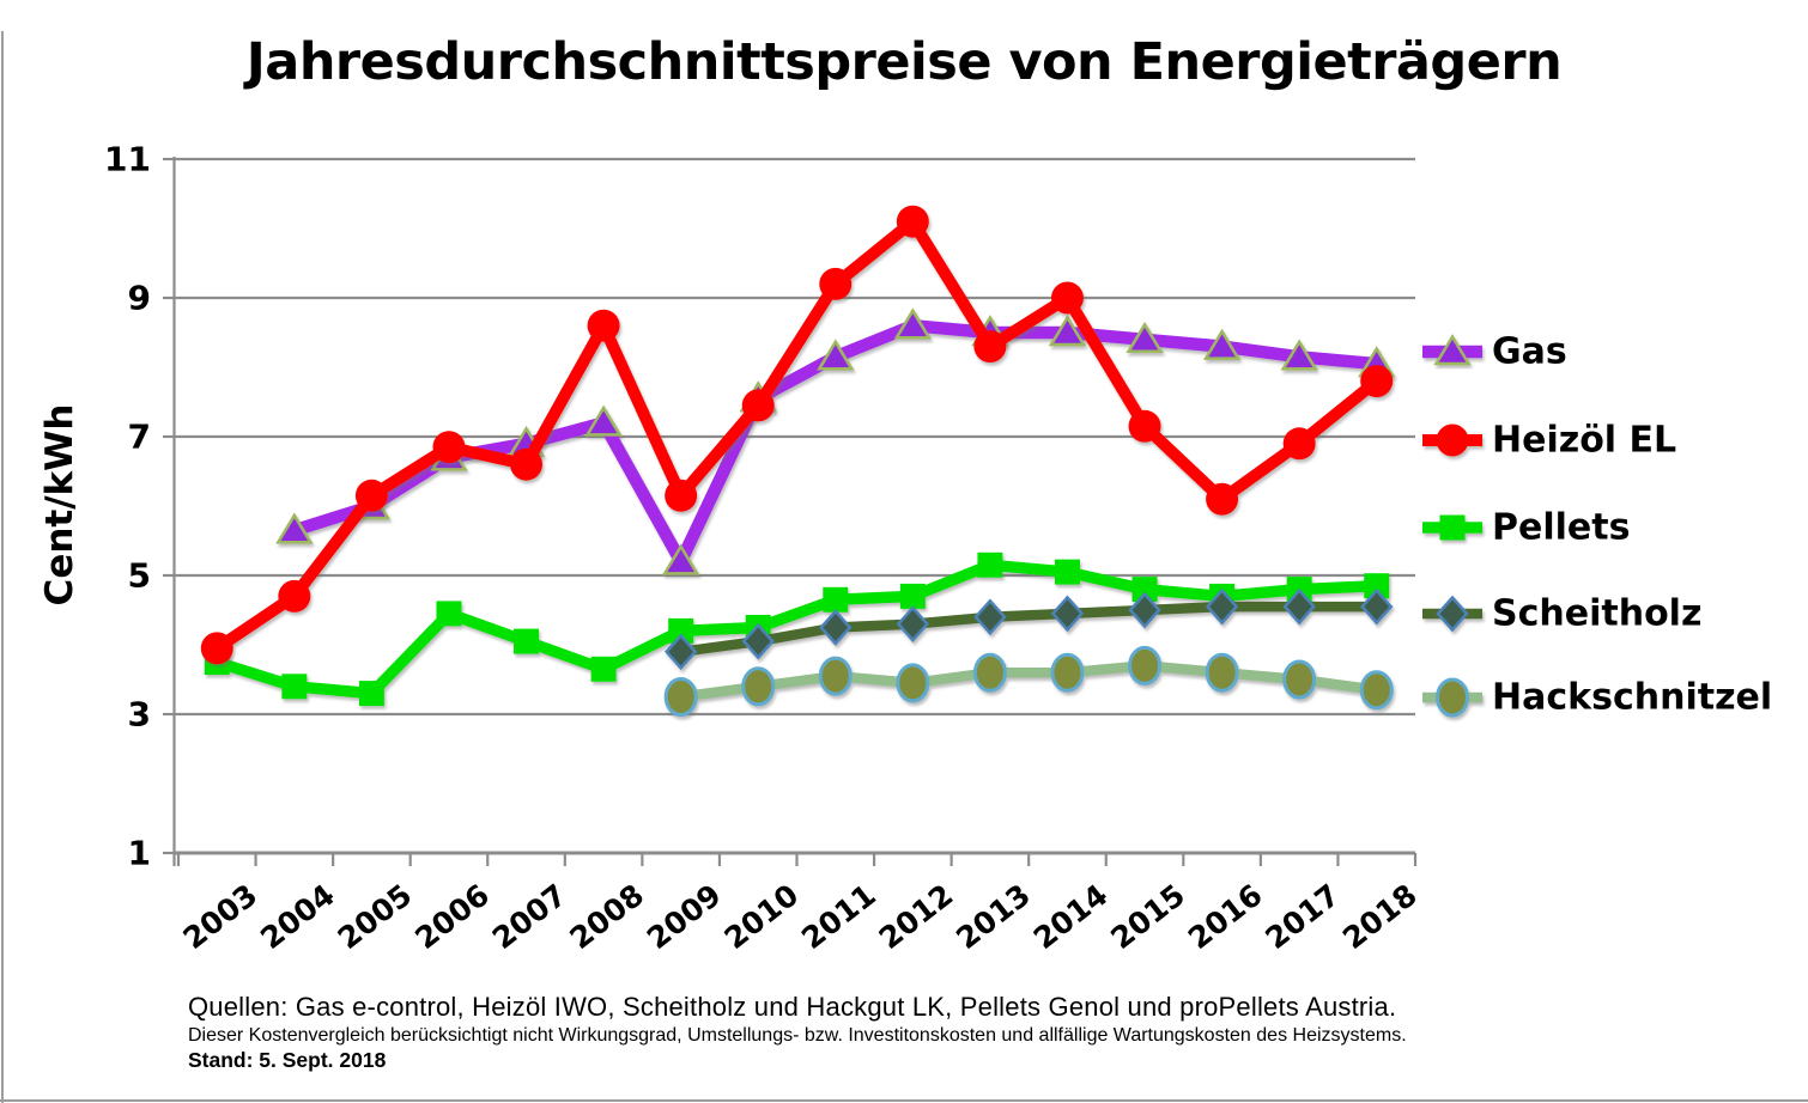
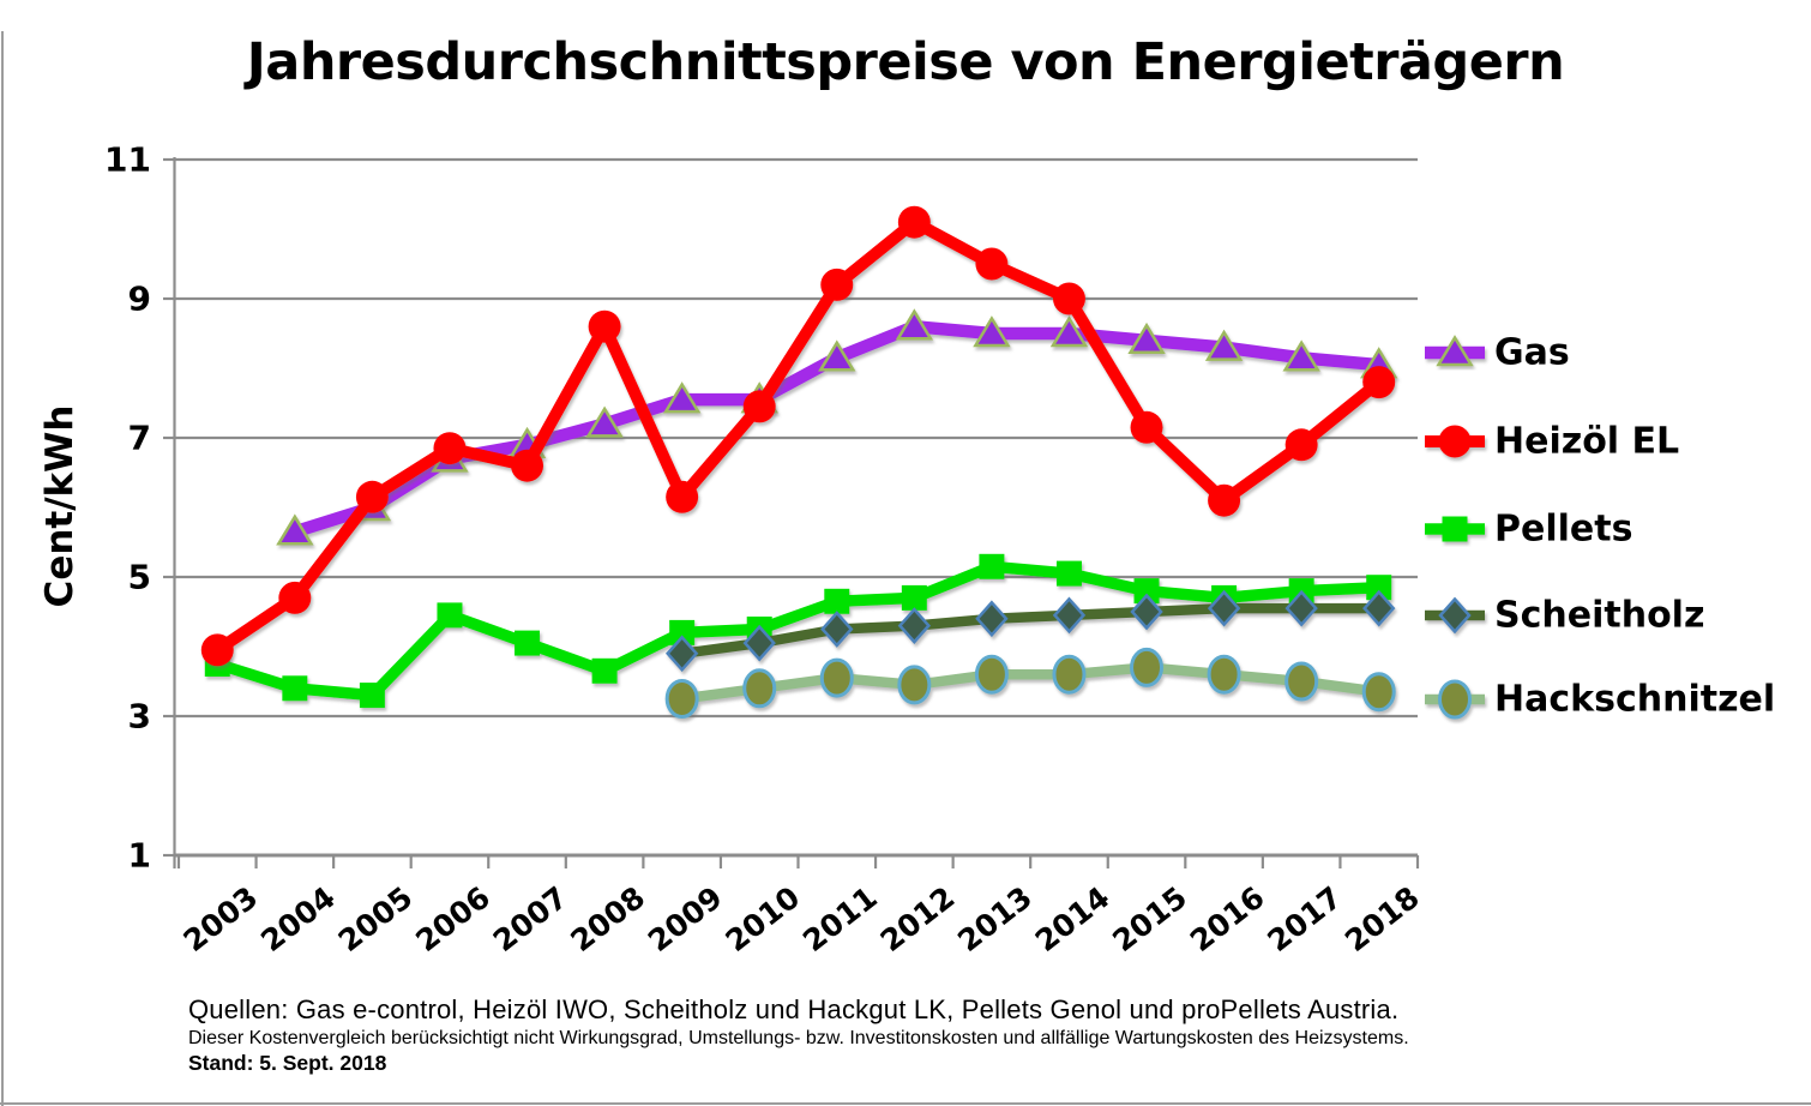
Gas/2009: 5.2 -> 7.5
Heizöl EL/2013: 8.3 -> 9.5
